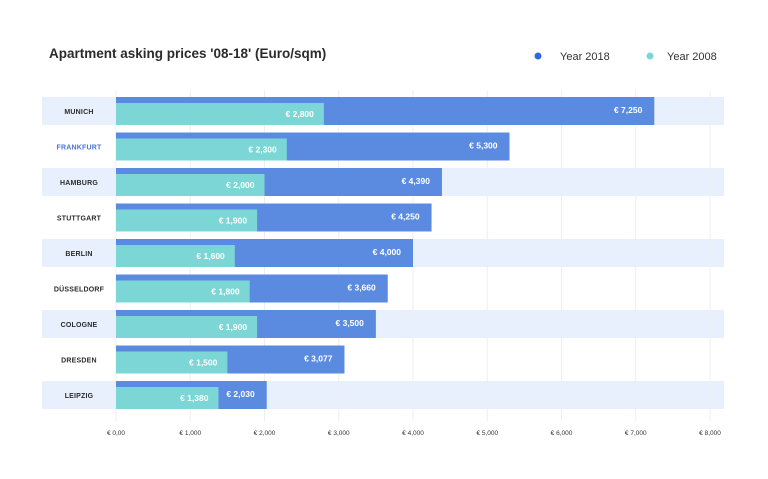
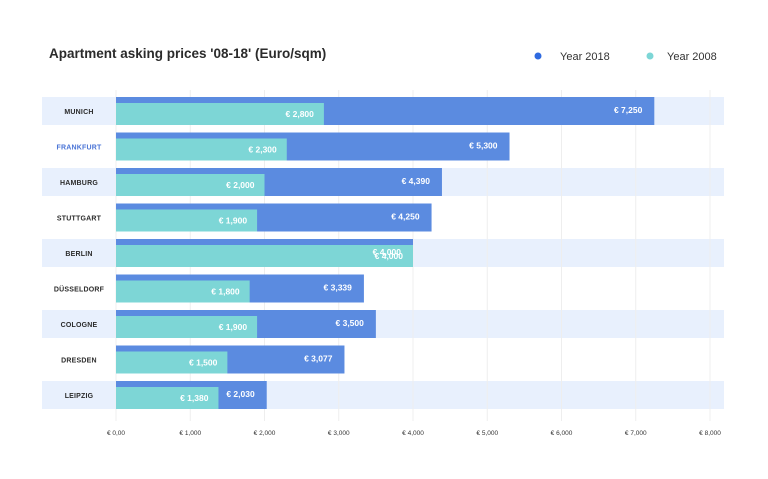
Year 2008/BERLIN: 1,600 -> 4,000
Year 2018/DÜSSELDORF: 3,660 -> 3,339
